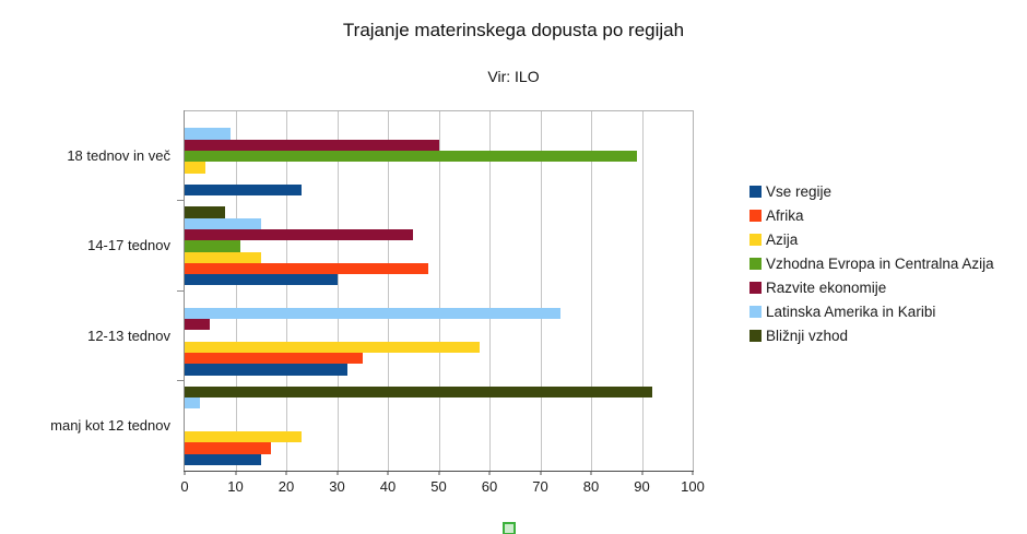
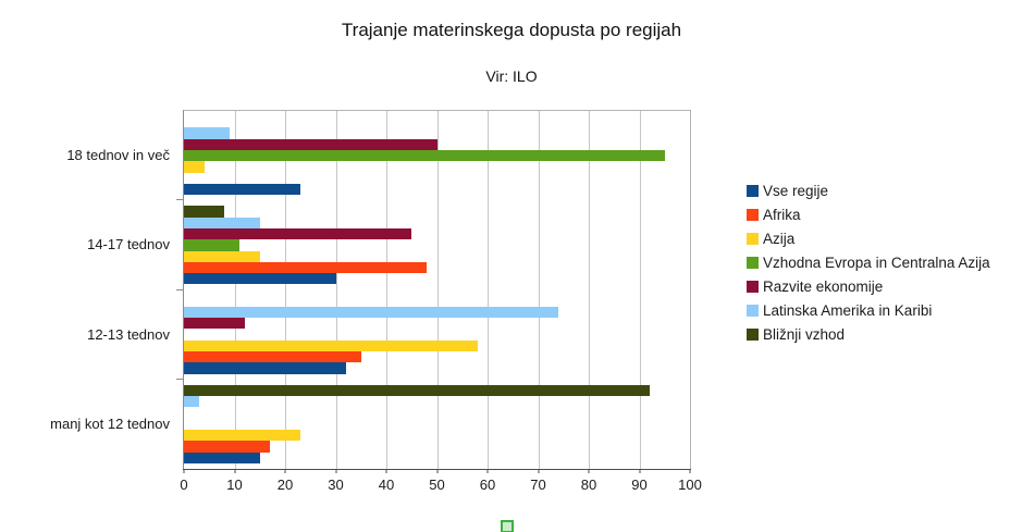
Vzhodna Evropa in Centralna Azija/18 tednov in več: 89 -> 95
Razvite ekonomije/12-13 tednov: 5 -> 12
